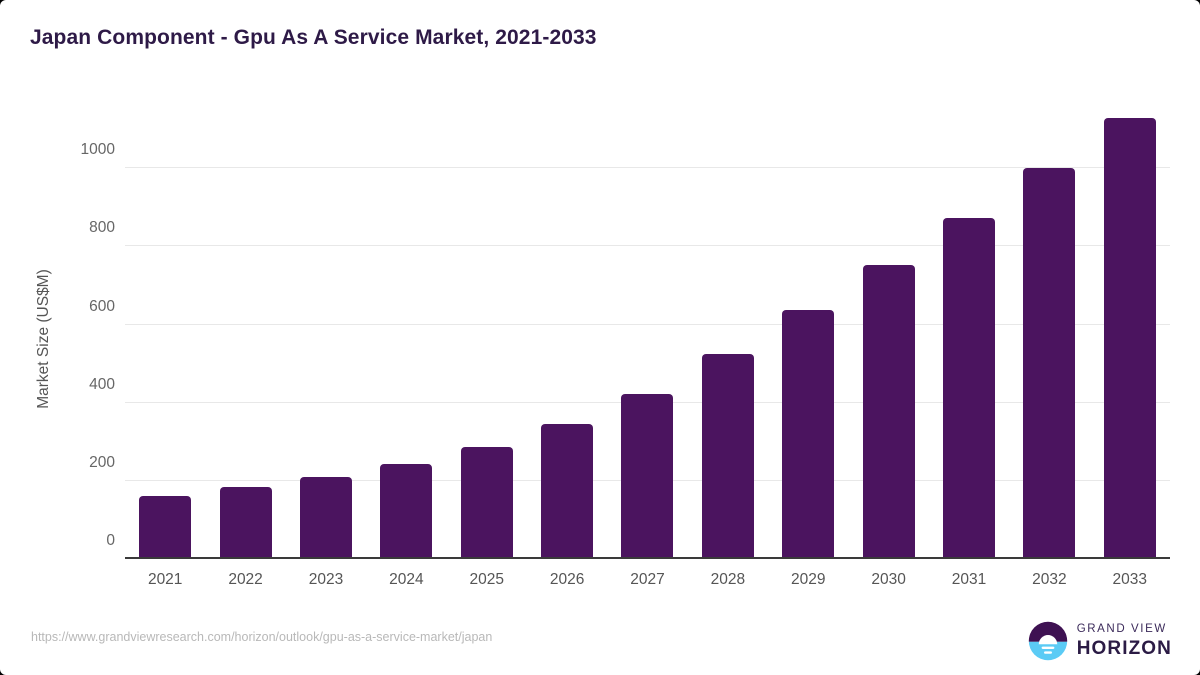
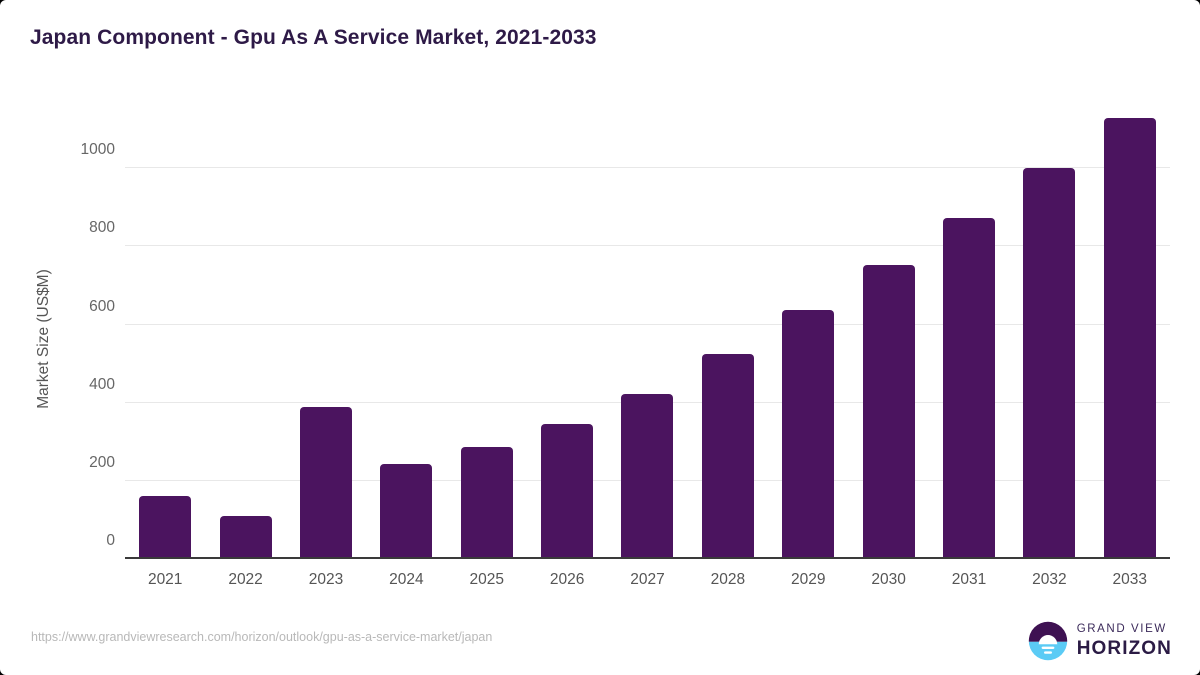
2022: 180 -> 110
2023: 210 -> 390
